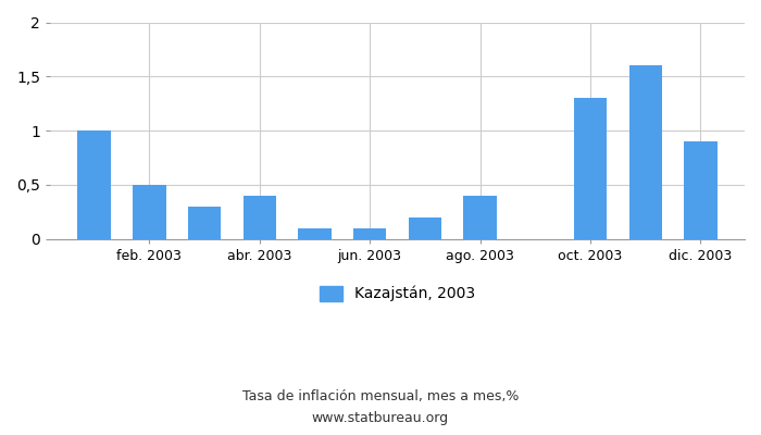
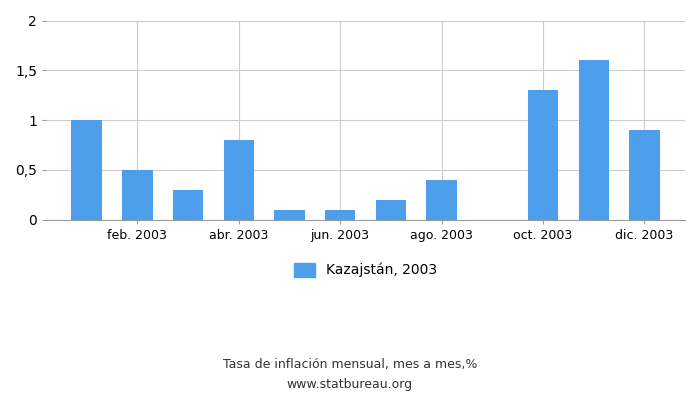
abr. 2003: 0,4 -> 0,8
